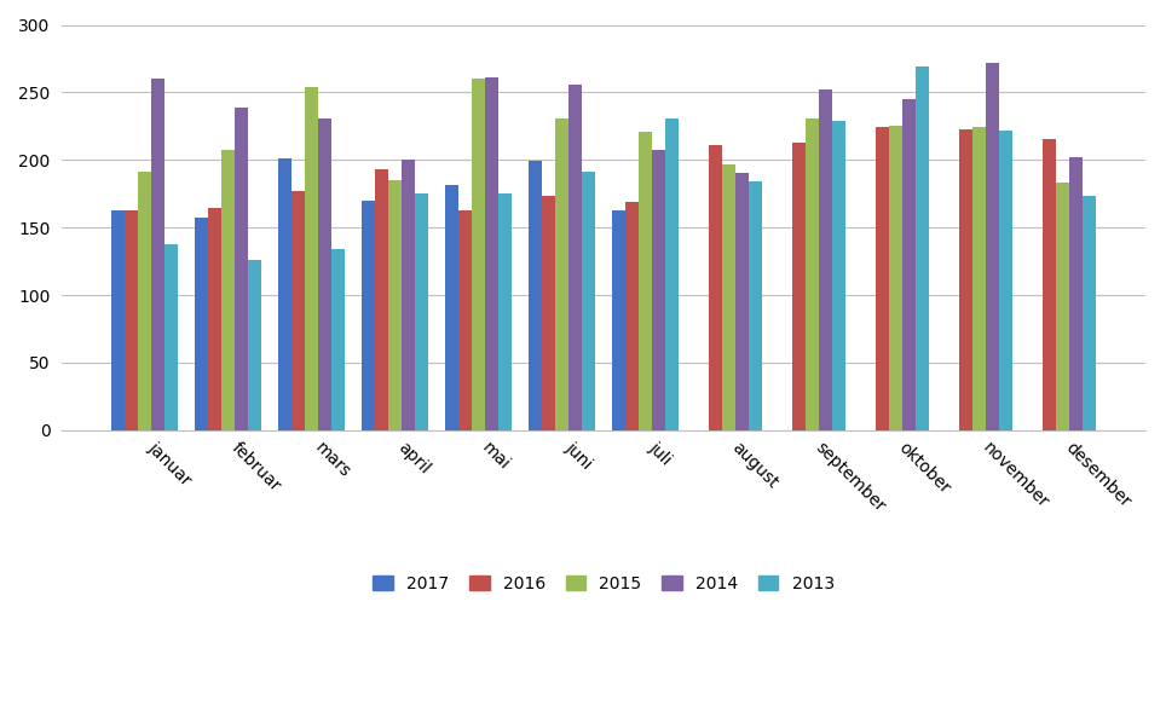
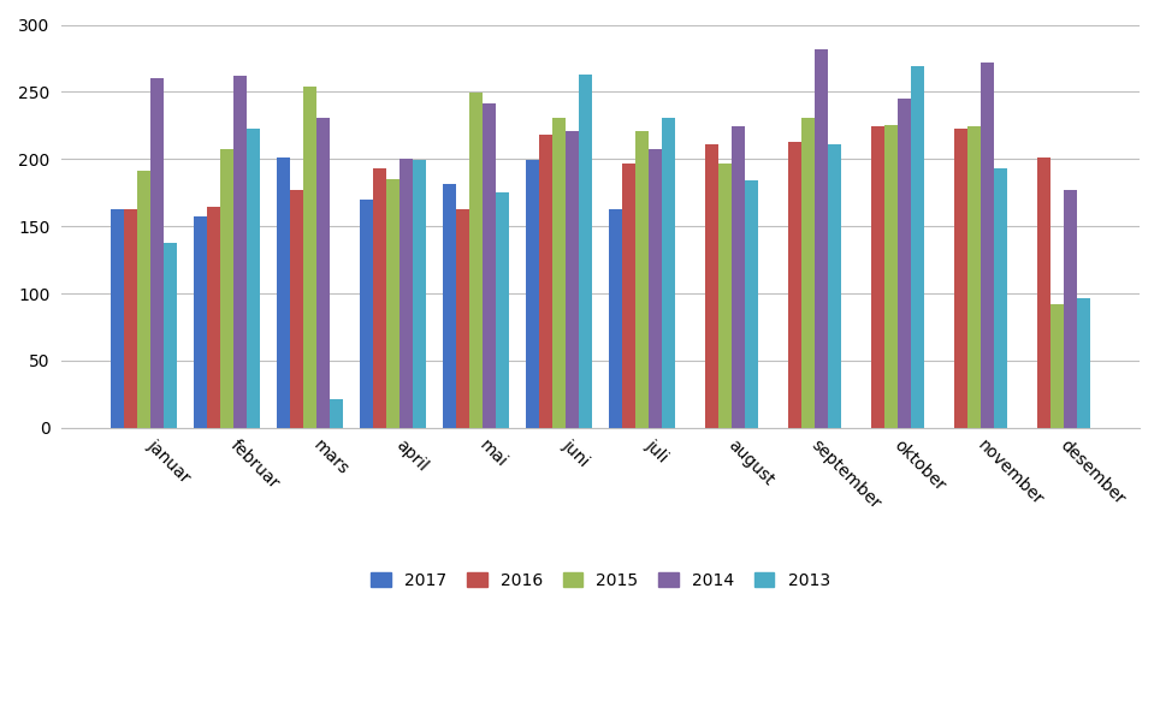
2014/februar: 239 -> 262
2013/februar: 126 -> 223
2013/mars: 134 -> 21
2013/april: 175 -> 199
2015/mai: 260 -> 249
2014/mai: 261 -> 241
2016/juni: 173 -> 218
2014/juni: 256 -> 221
2013/juni: 191 -> 263
2016/juli: 169 -> 197
2014/august: 190 -> 224
2014/september: 252 -> 282
2013/september: 229 -> 211
2013/november: 222 -> 193
2016/desember: 215 -> 201
2015/desember: 183 -> 92
2014/desember: 202 -> 177
2013/desember: 173 -> 96
